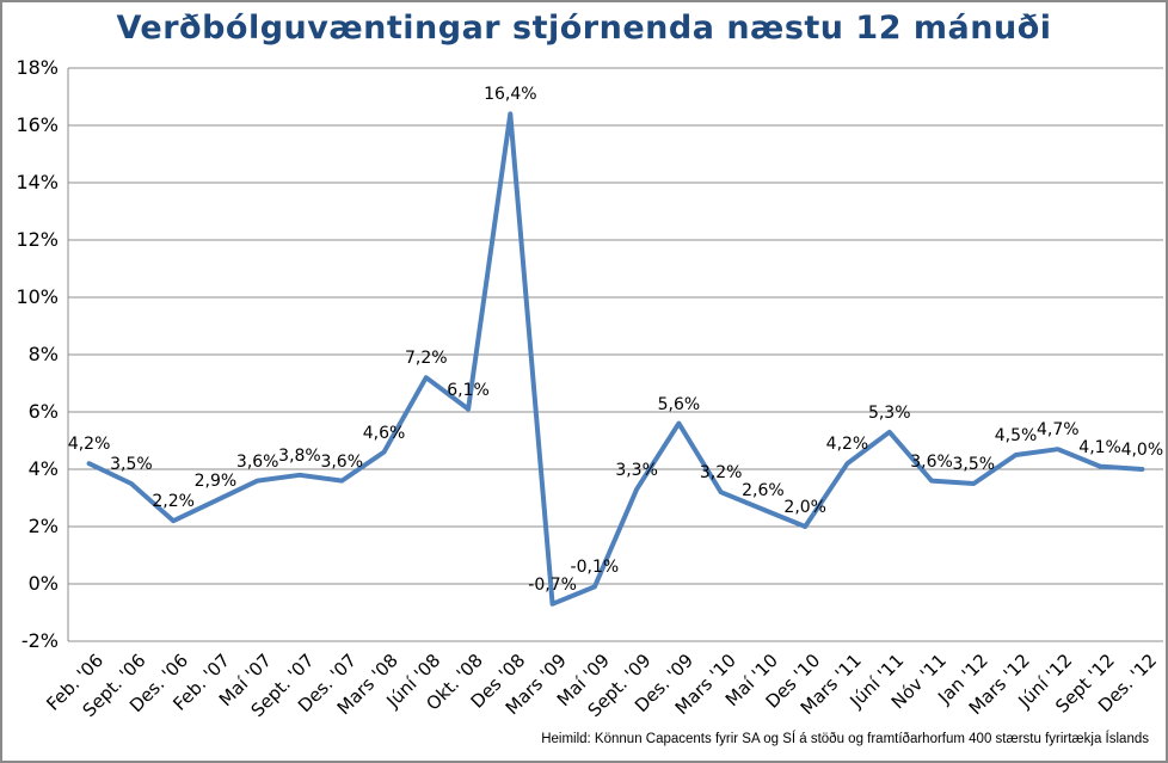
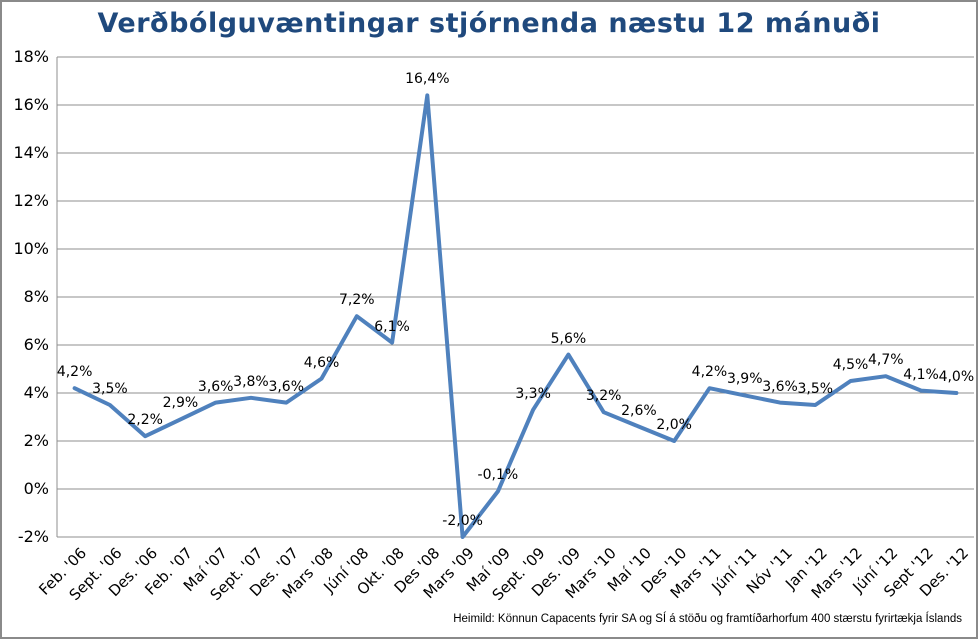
Mars '09: -0,7% -> -2,0%
Júní '11: 5,3% -> 3,9%
